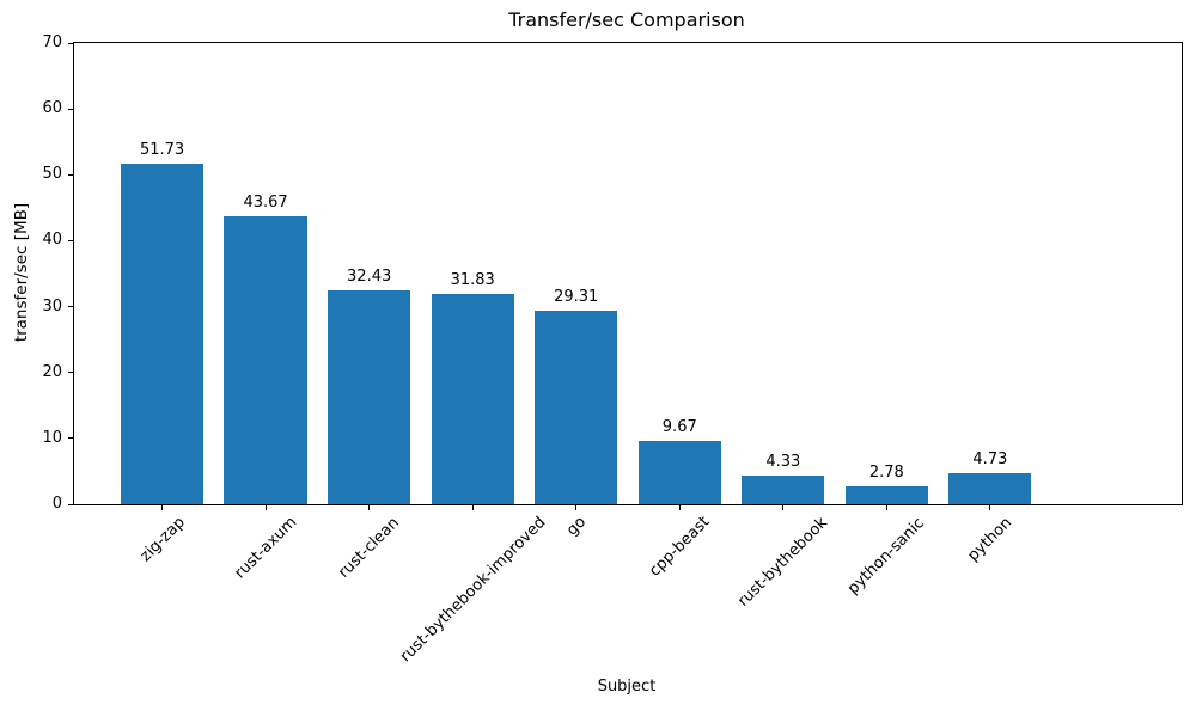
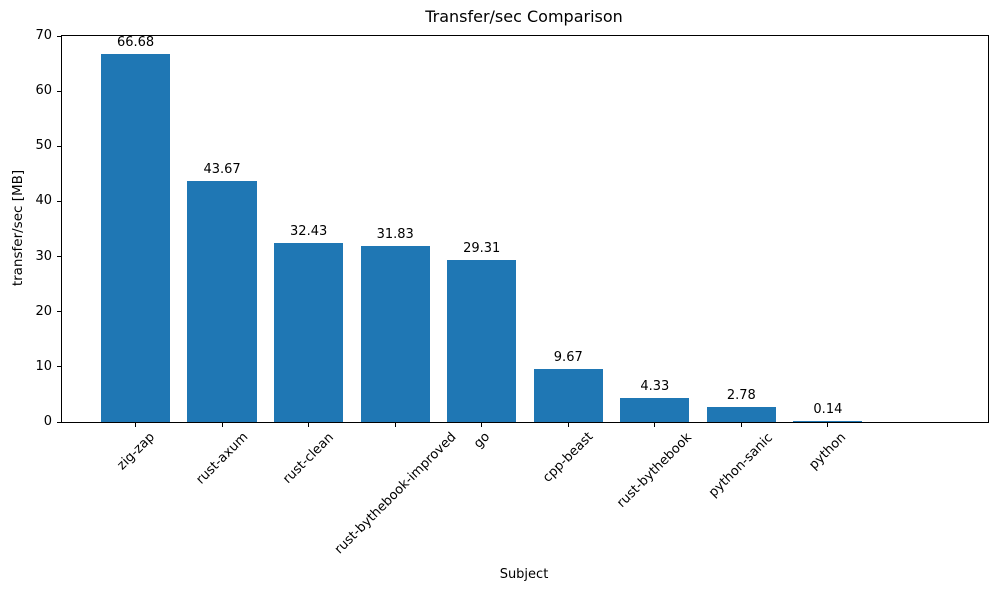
zig-zap: 51.73 -> 66.68
python: 4.73 -> 0.14
